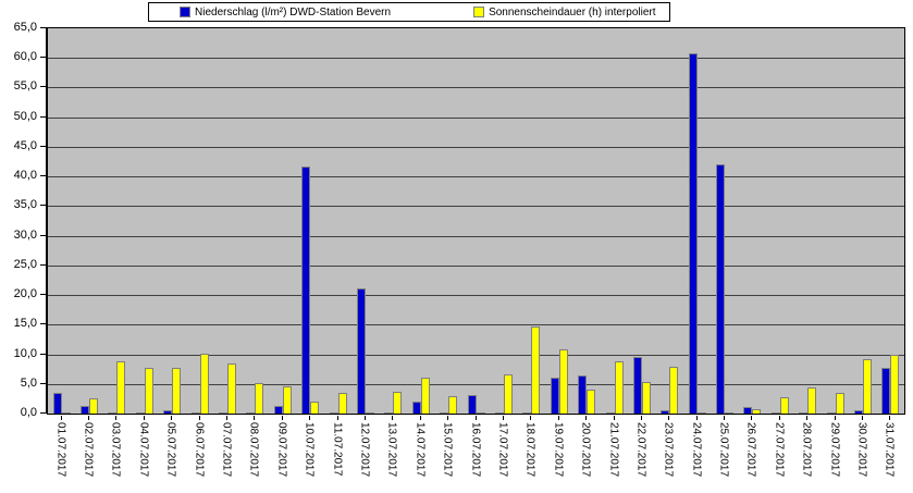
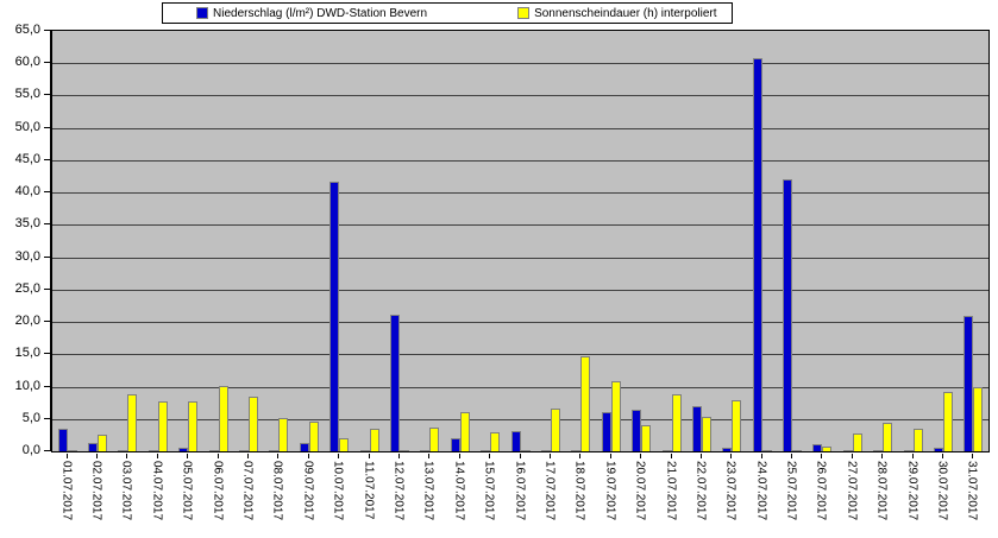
Niederschlag (l/m²) DWD-Station Bevern/22.07.2017: 10 -> 7
Niederschlag (l/m²) DWD-Station Bevern/31.07.2017: 8 -> 21
